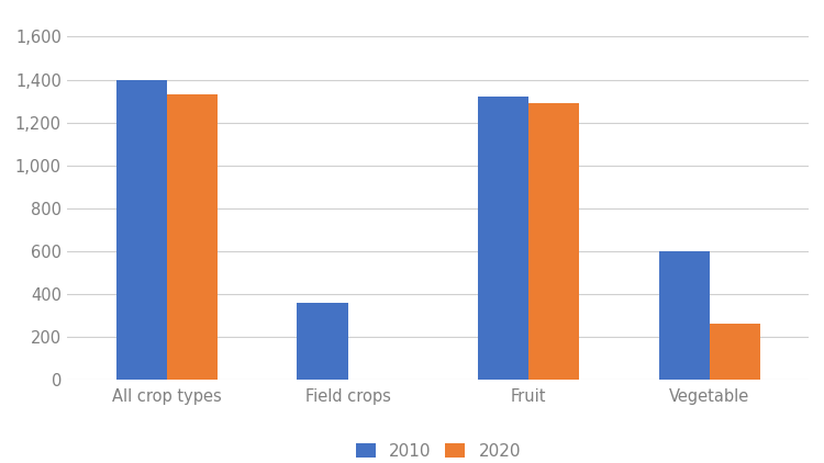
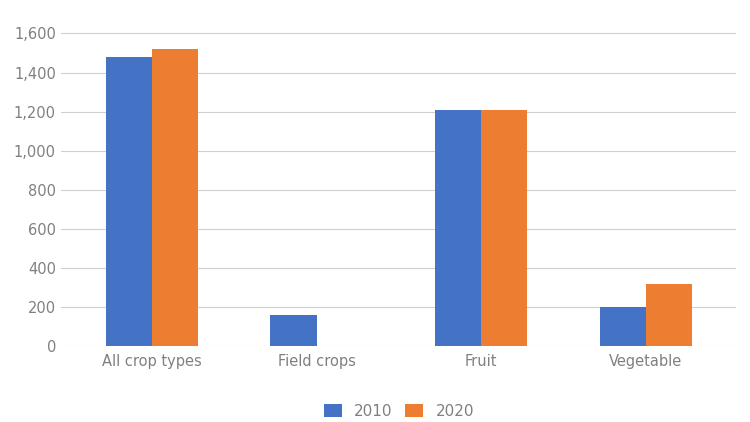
2010/All crop types: 1,400 -> 1,480
2020/All crop types: 1,330 -> 1,520
2010/Field crops: 360 -> 160
2010/Fruit: 1,320 -> 1,210
2020/Fruit: 1,290 -> 1,210
2010/Vegetable: 600 -> 200
2020/Vegetable: 260 -> 320
